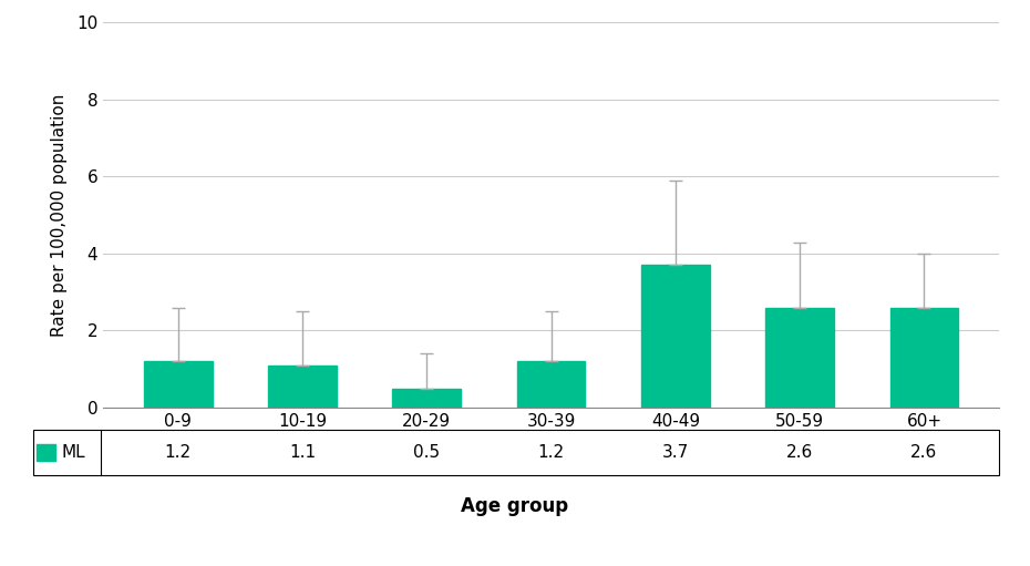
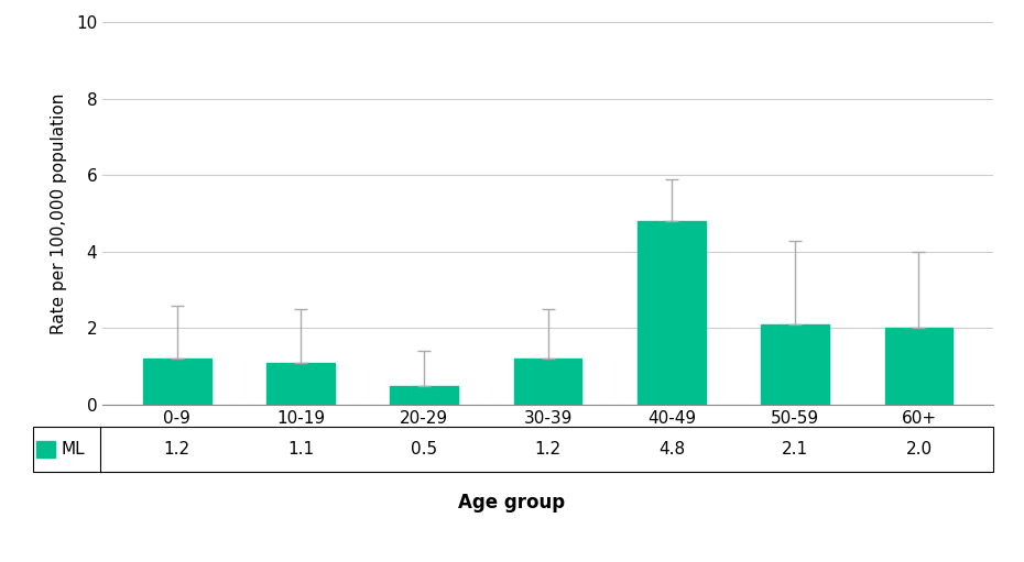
40-49: 3.7 -> 4.8
50-59: 2.6 -> 2.1
60+: 2.6 -> 2.0
